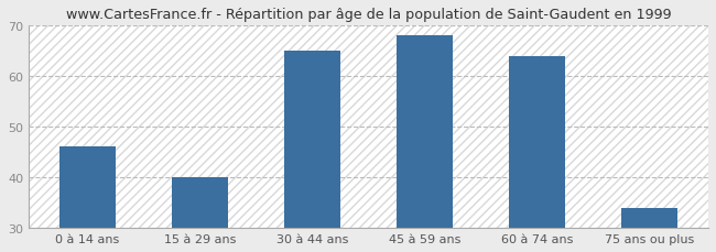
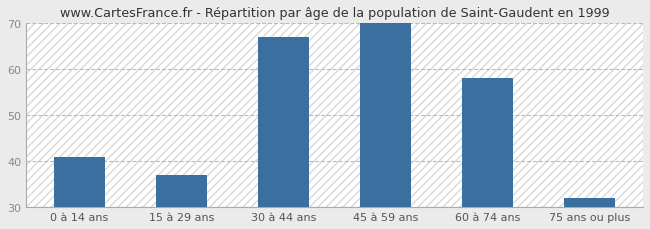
0 à 14 ans: 46 -> 41
15 à 29 ans: 40 -> 37
30 à 44 ans: 65 -> 67
45 à 59 ans: 68 -> 70
60 à 74 ans: 64 -> 58
75 ans ou plus: 34 -> 32
